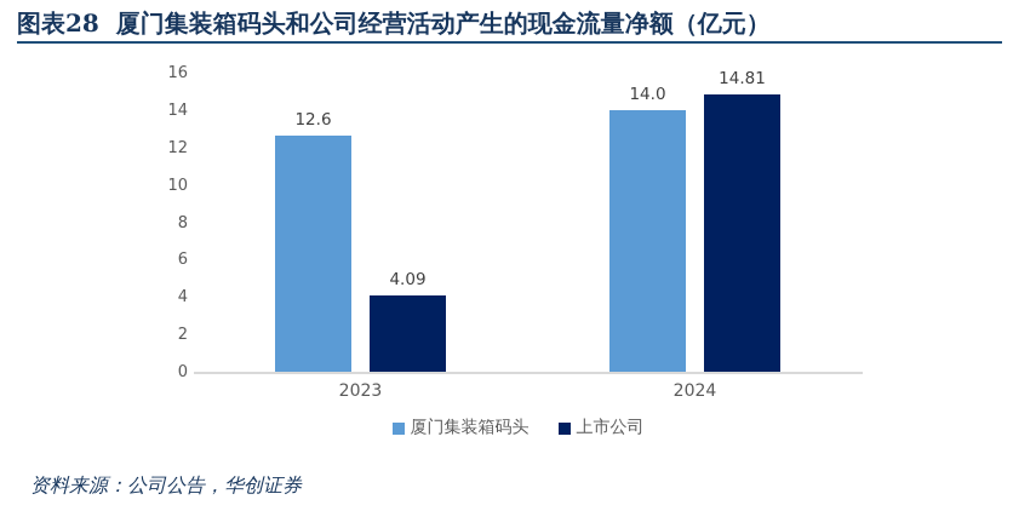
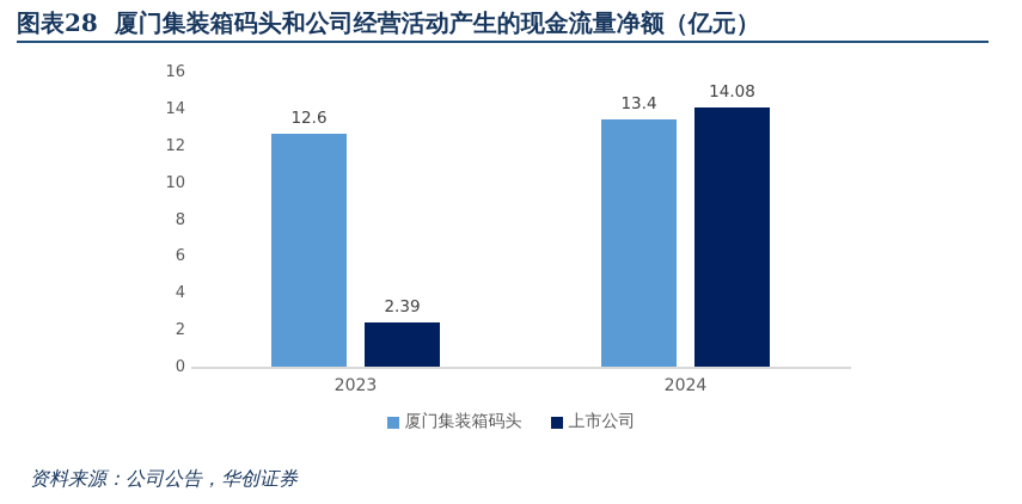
上市公司/2023: 4.09 -> 2.39
厦门集装箱码头/2024: 14.0 -> 13.4
上市公司/2024: 14.81 -> 14.08
